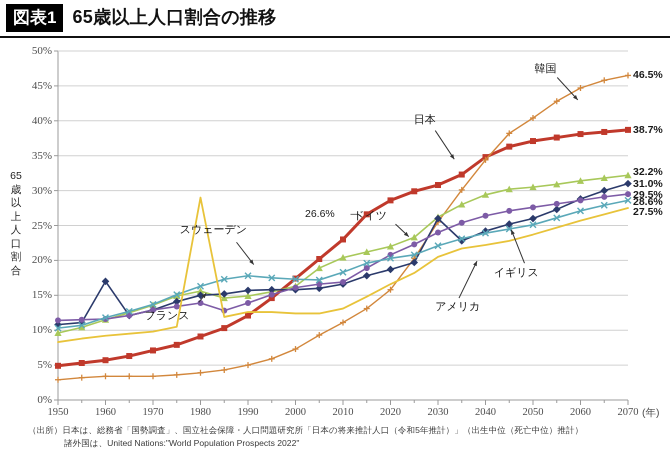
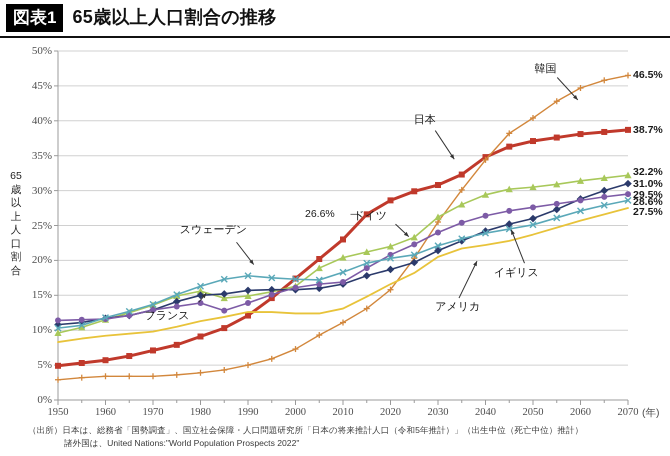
イギリス/1960: 17% -> 12%
アメリカ/1980: 29% -> 11%
イギリス/2030: 26% -> 21%
